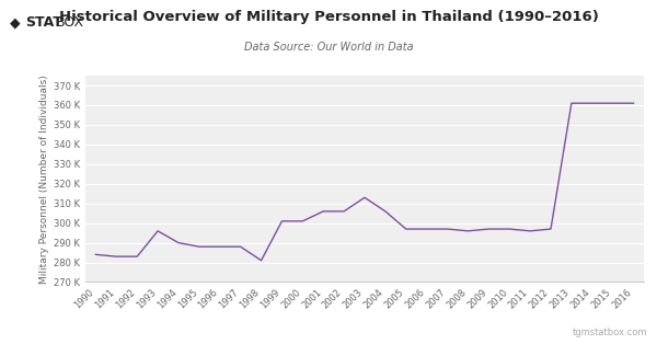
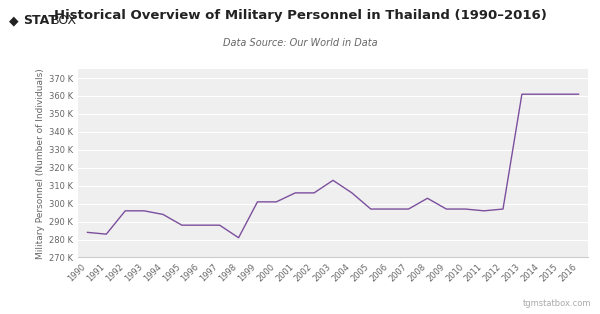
1992: 283 K -> 296 K
1994: 290 K -> 294 K
2008: 296 K -> 303 K
